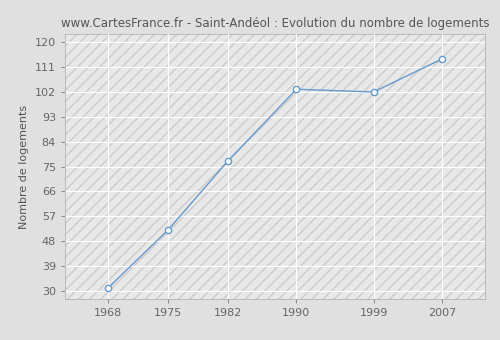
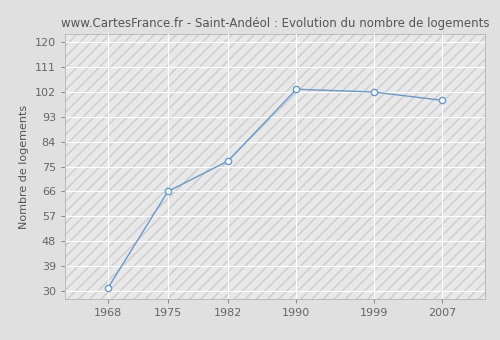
1975: 52 -> 66
2007: 114 -> 99
